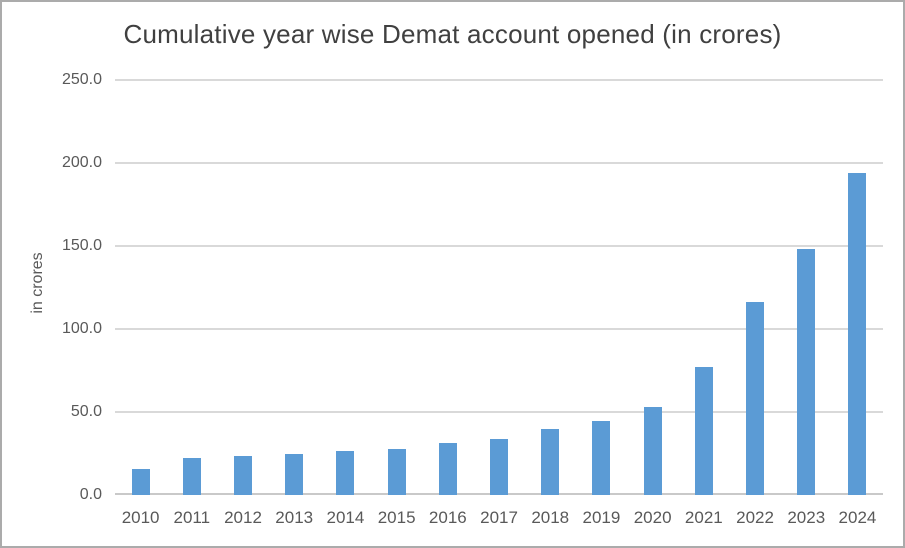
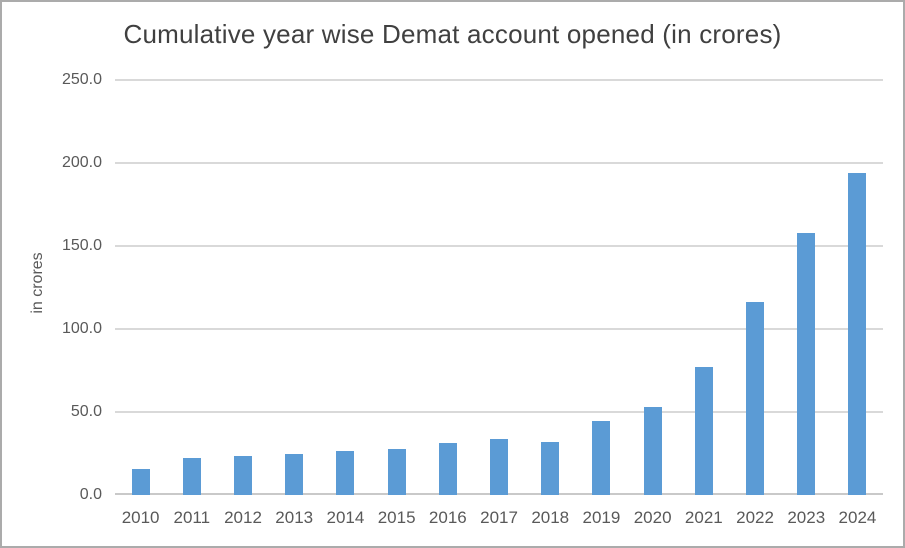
2018: 40 -> 32
2023: 148 -> 158
